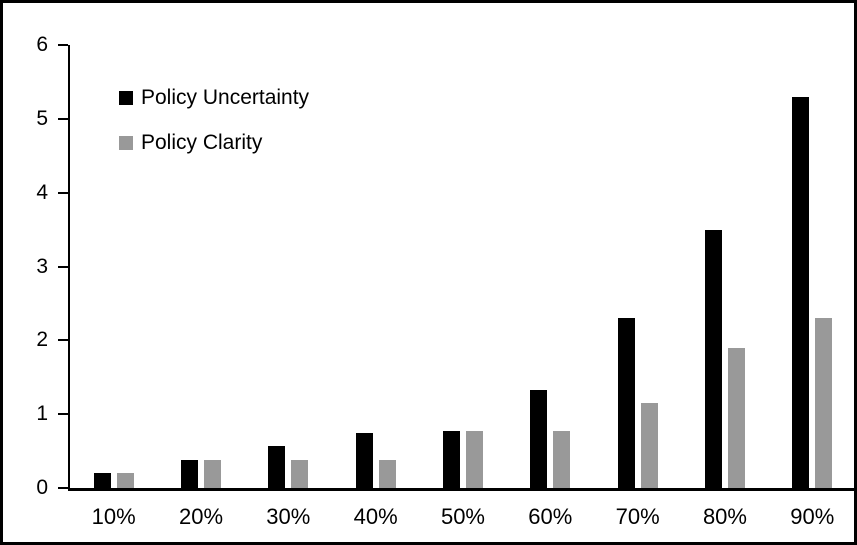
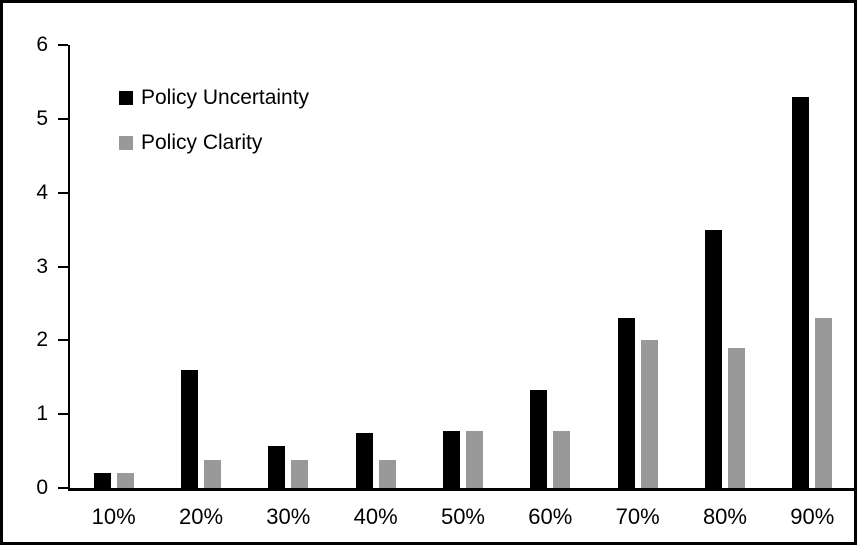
Policy Uncertainty/20%: 0.4 -> 1.6
Policy Clarity/70%: 1.1 -> 2.0
